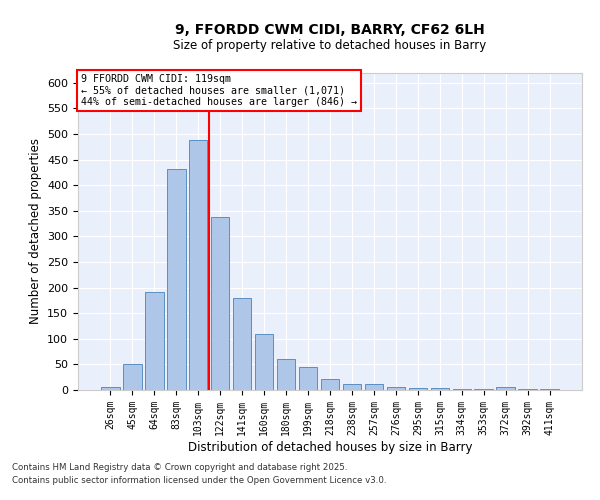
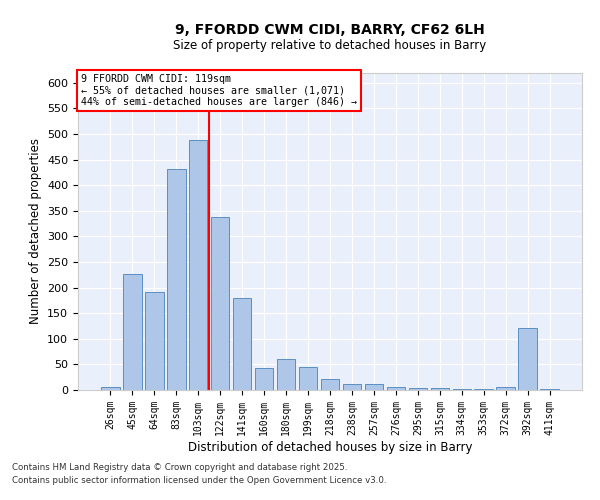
45sqm: 51 -> 226
160sqm: 110 -> 42
392sqm: 1 -> 122
